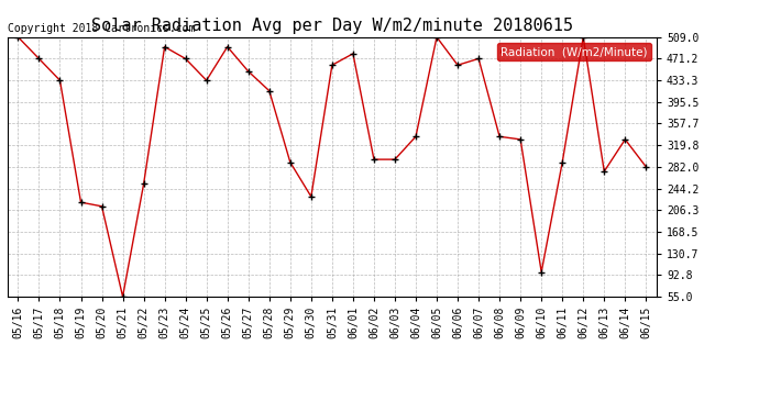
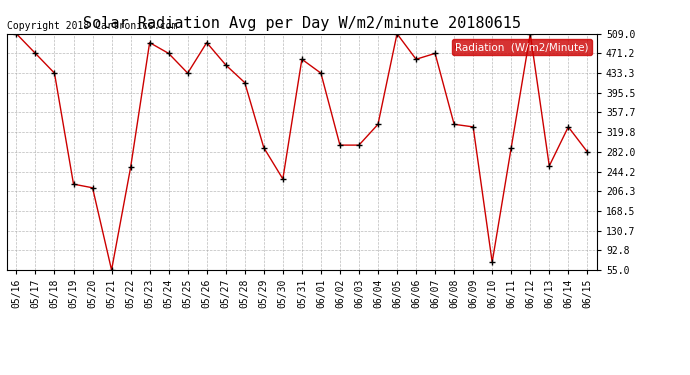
06/01: 480 -> 433
06/10: 98 -> 70
06/13: 274 -> 255
